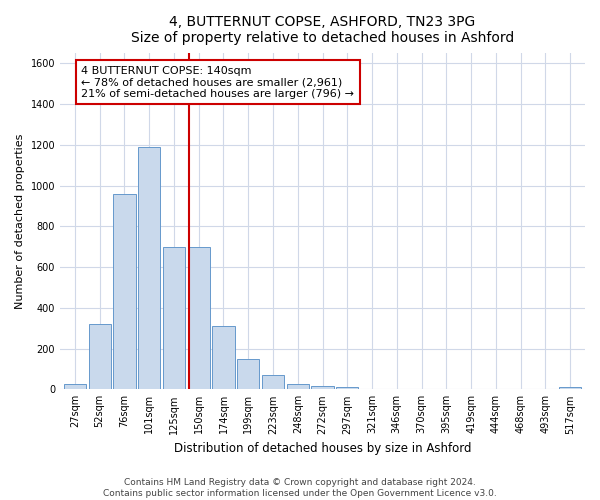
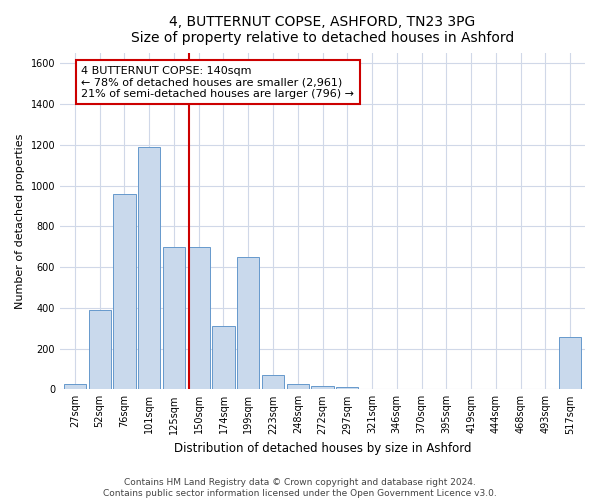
52sqm: 320 -> 390
199sqm: 150 -> 650
517sqm: 10 -> 255
